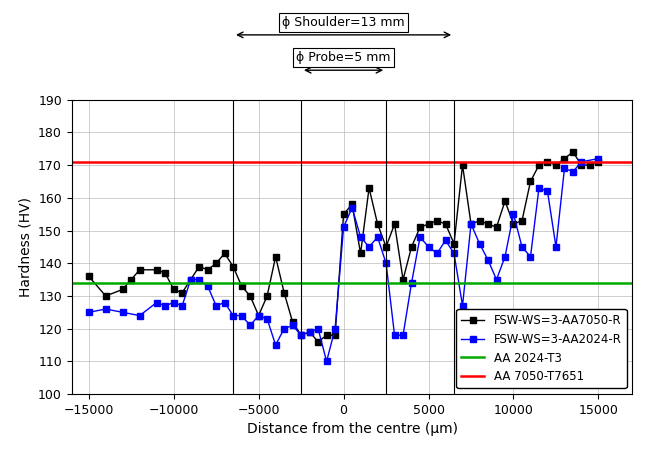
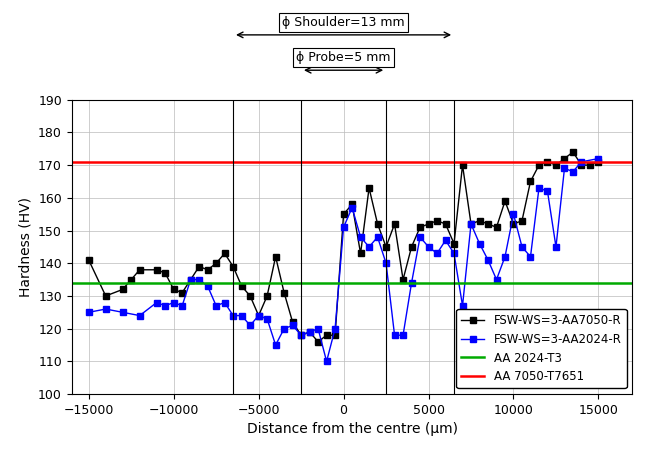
FSW-WS=3-AA7050-R/−15000: 136 -> 141
